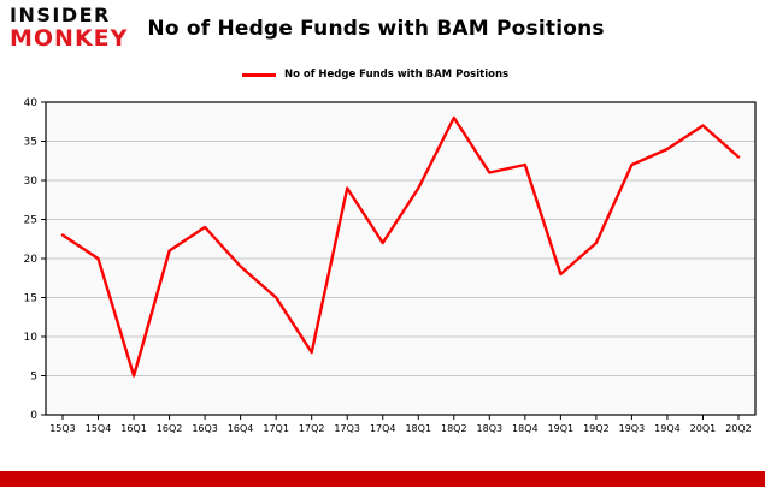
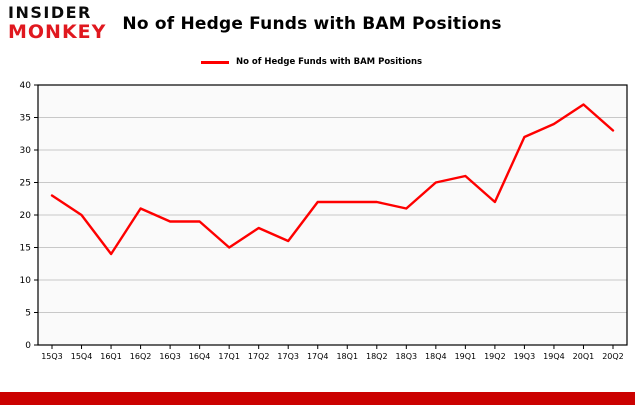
16Q1: 5 -> 14
16Q3: 24 -> 19
17Q2: 8 -> 18
17Q3: 29 -> 16
18Q1: 29 -> 22
18Q2: 38 -> 22
18Q3: 31 -> 21
18Q4: 32 -> 25
19Q1: 18 -> 26
